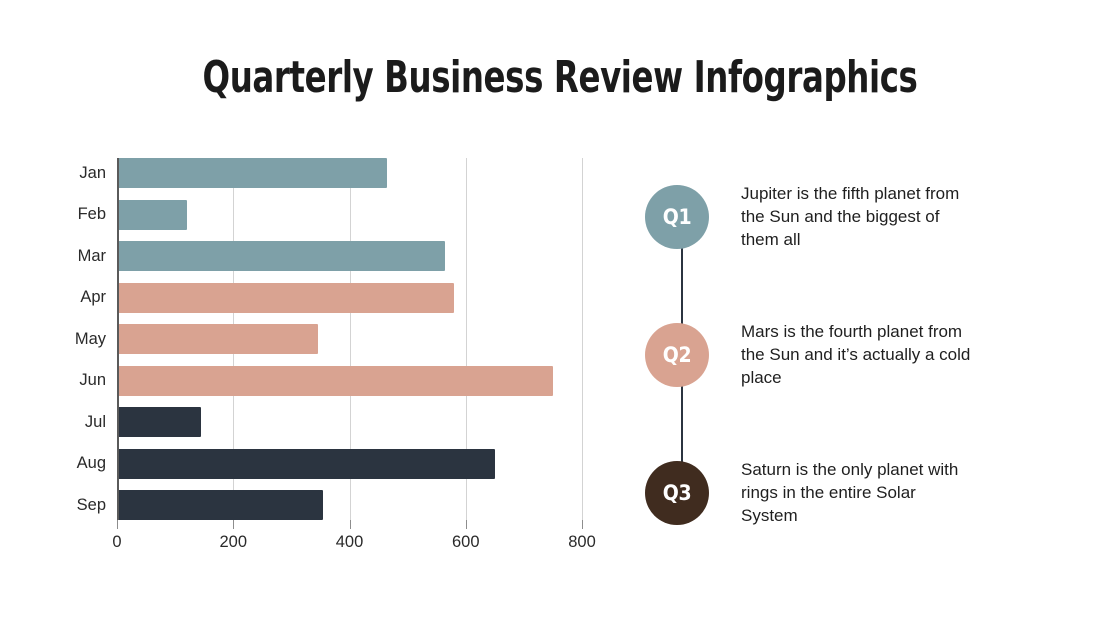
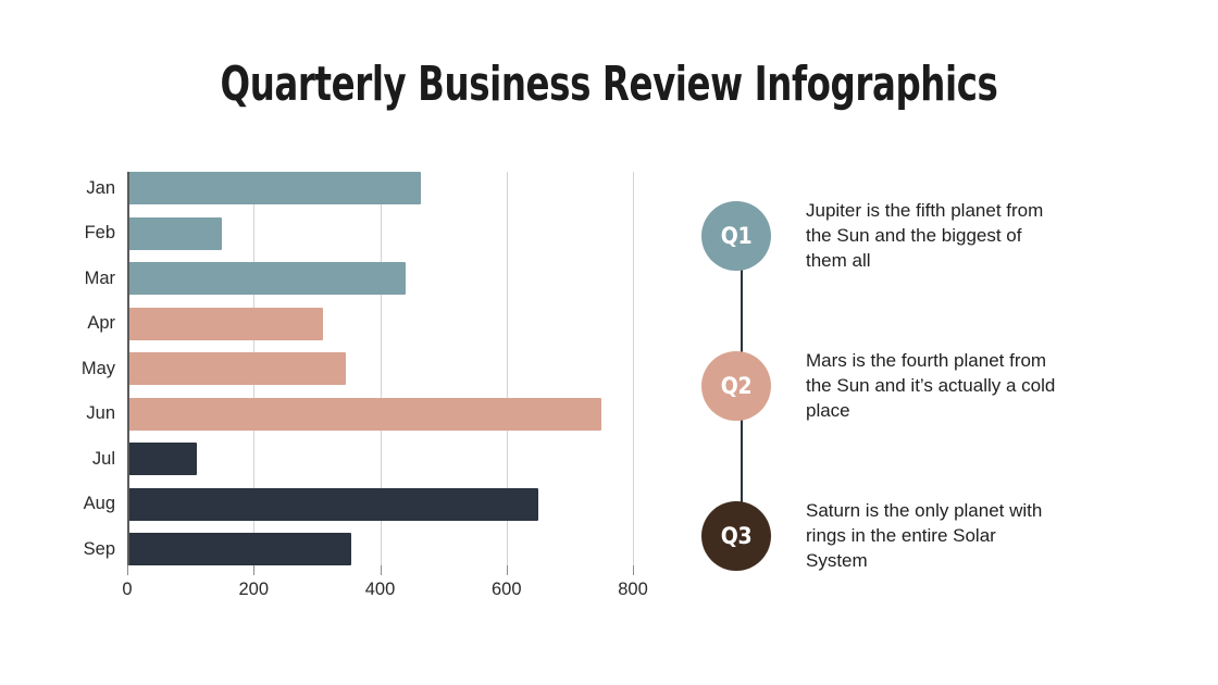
Feb: 120 -> 150
Mar: 560 -> 440
Apr: 580 -> 310
Jul: 140 -> 110
